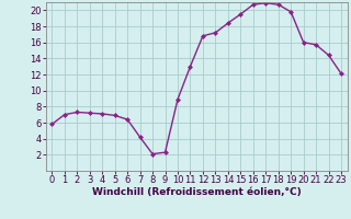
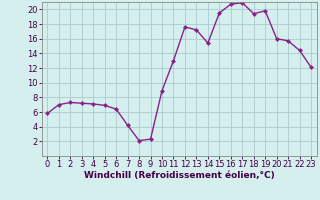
12: 16.8 -> 17.6
14: 18.4 -> 15.4
18: 20.7 -> 19.4
